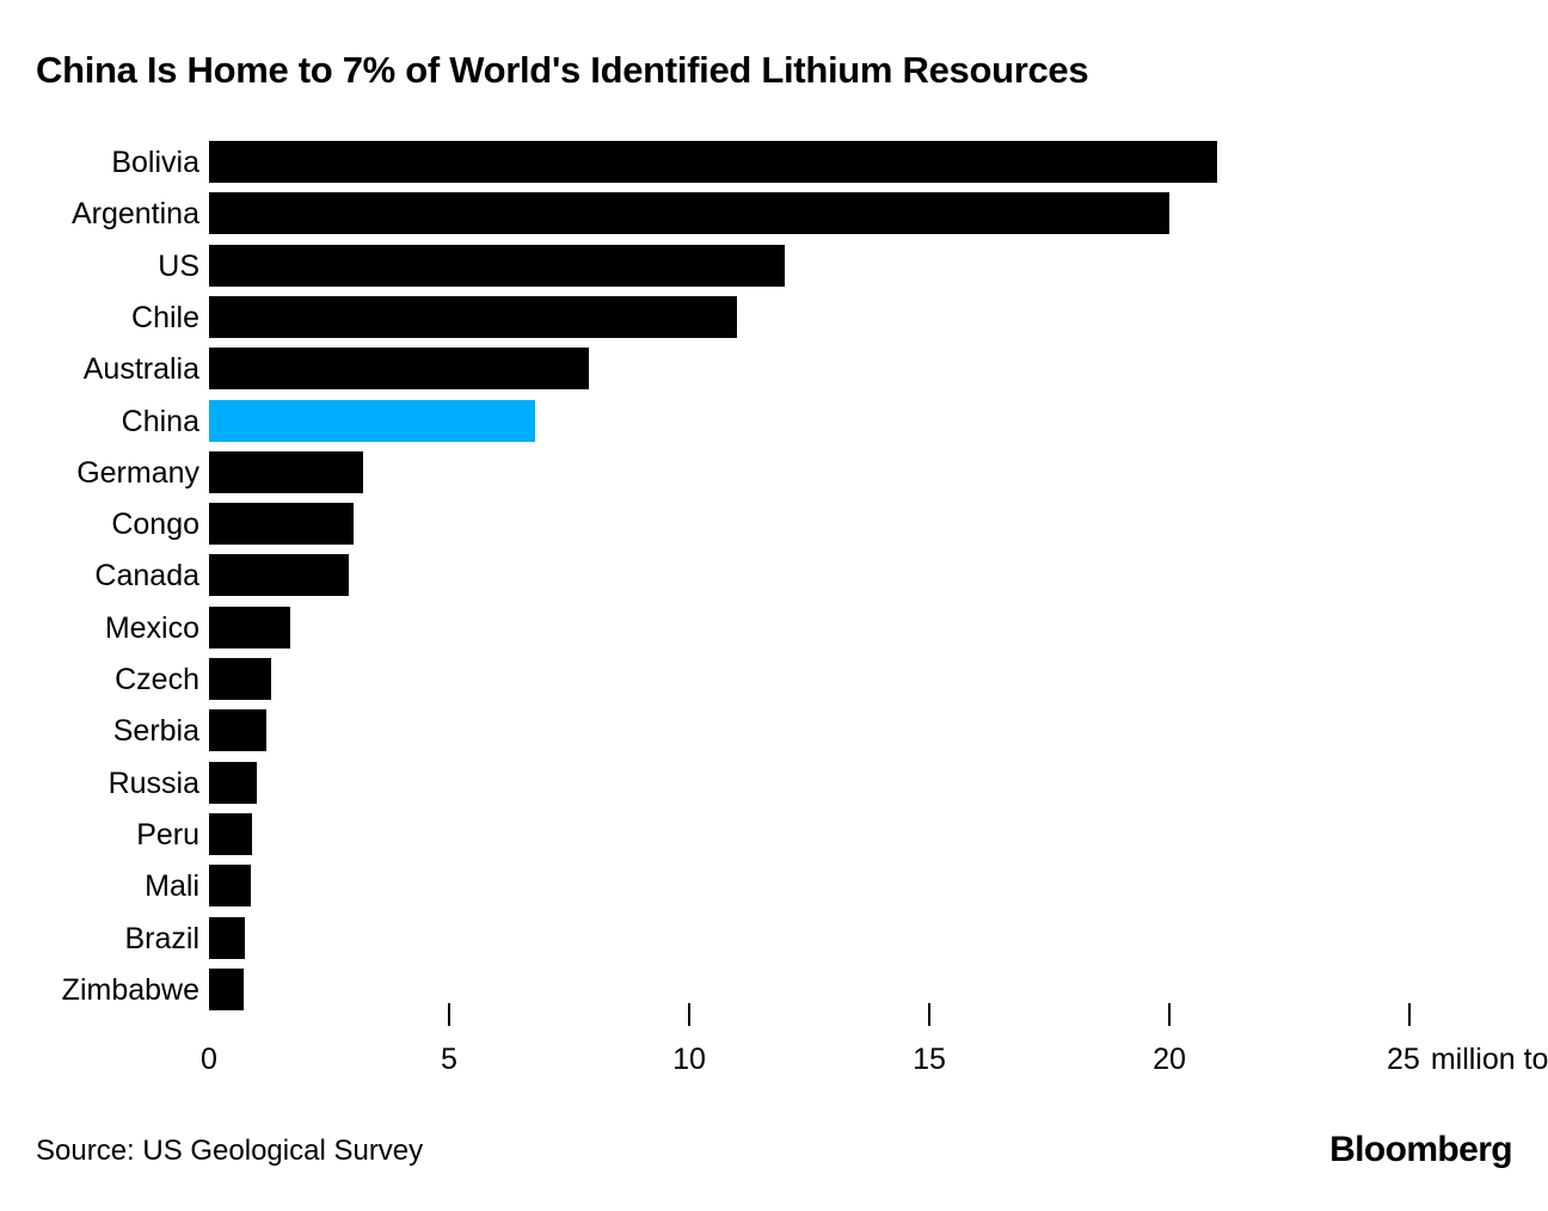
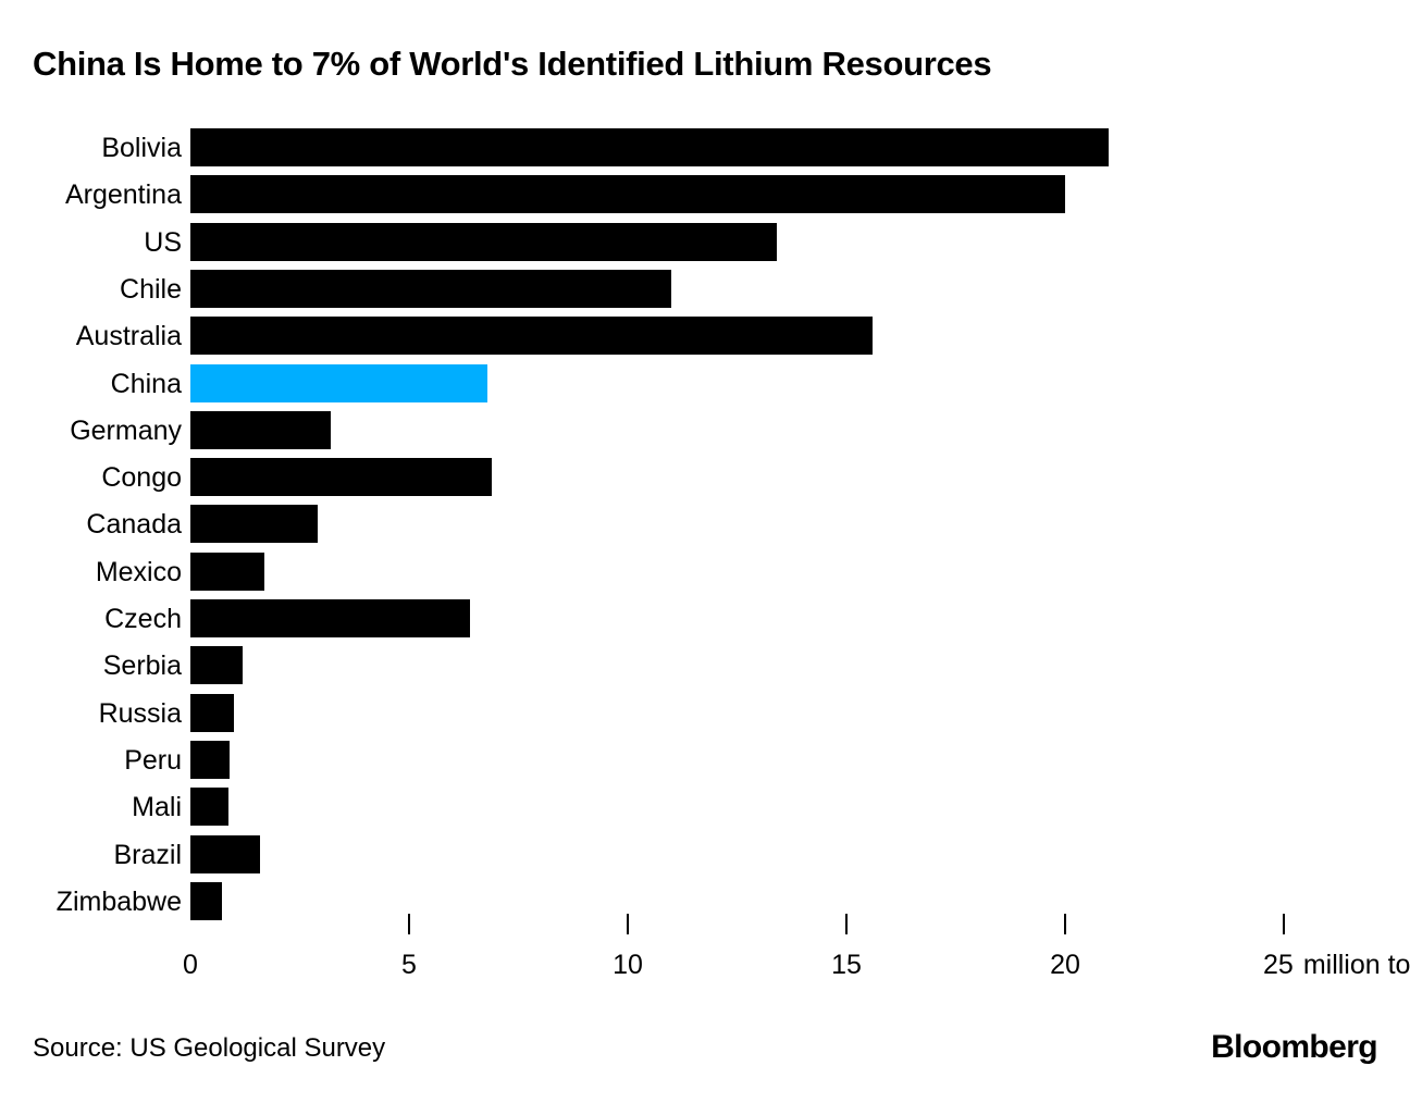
US: 12.0 -> 13.4
Australia: 7.9 -> 15.6
Congo: 3.0 -> 6.9
Czech: 1.3 -> 6.4
Brazil: 0.8 -> 1.6
